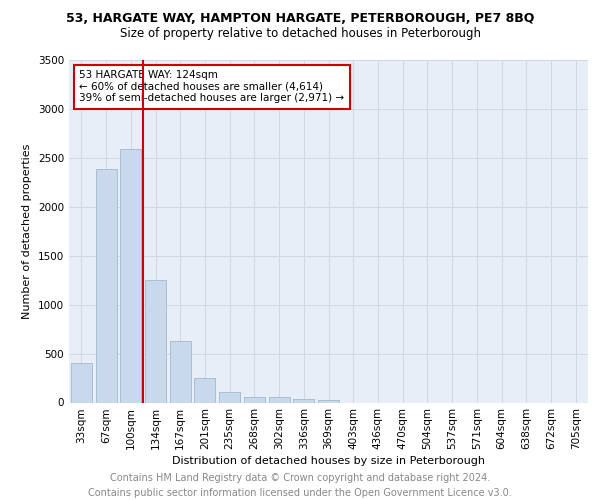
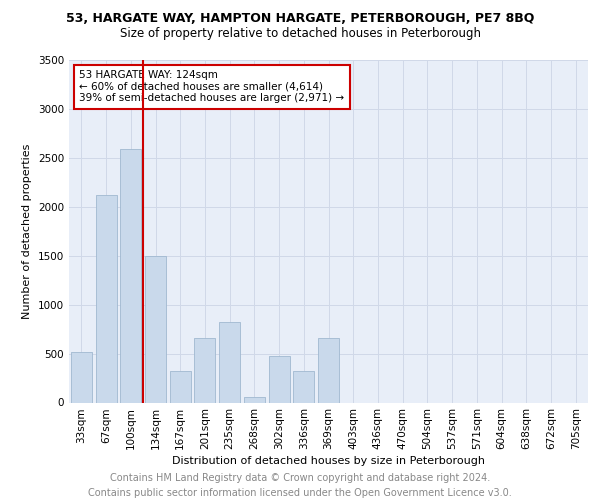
33sqm: 400 -> 520
67sqm: 2390 -> 2120
134sqm: 1250 -> 1500
167sqm: 630 -> 320
201sqm: 260 -> 660
235sqm: 110 -> 820
302sqm: 60 -> 480
336sqm: 40 -> 320
369sqm: 30 -> 660
